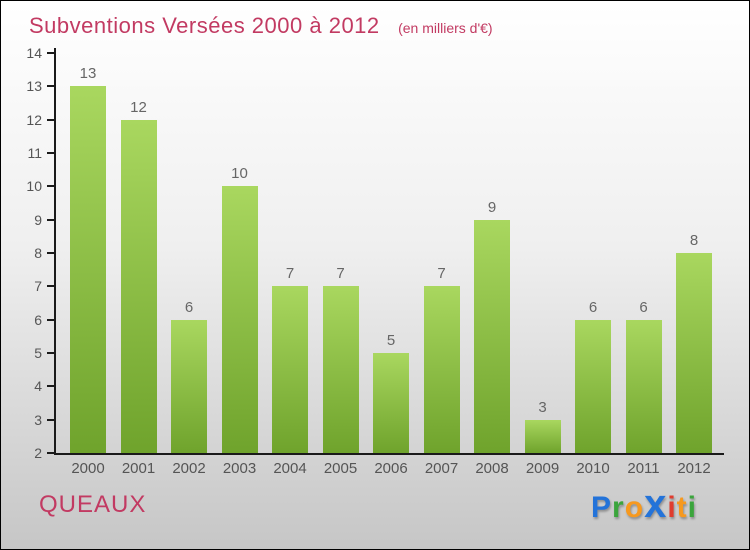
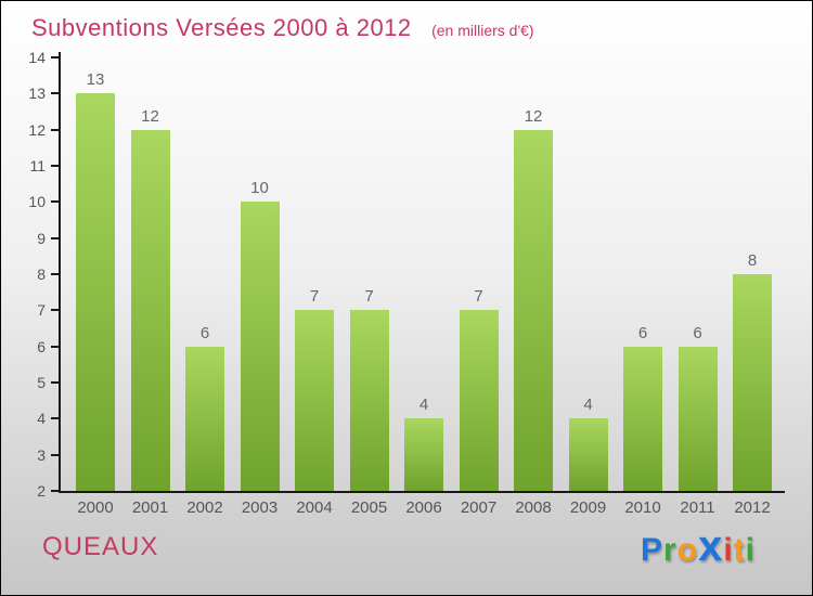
2006: 5 -> 4
2008: 9 -> 12
2009: 3 -> 4
